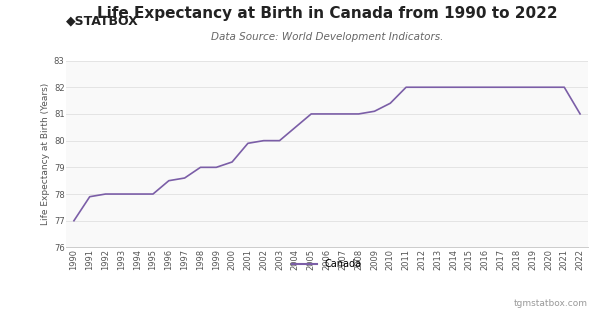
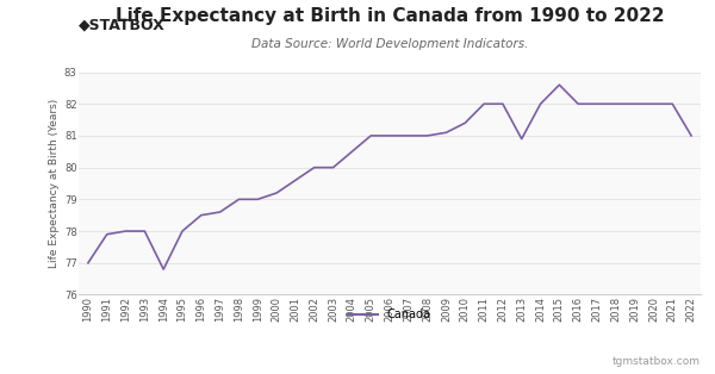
1994: 78.0 -> 76.8
2001: 79.9 -> 79.6
2013: 82.0 -> 80.9
2015: 82.0 -> 82.6
